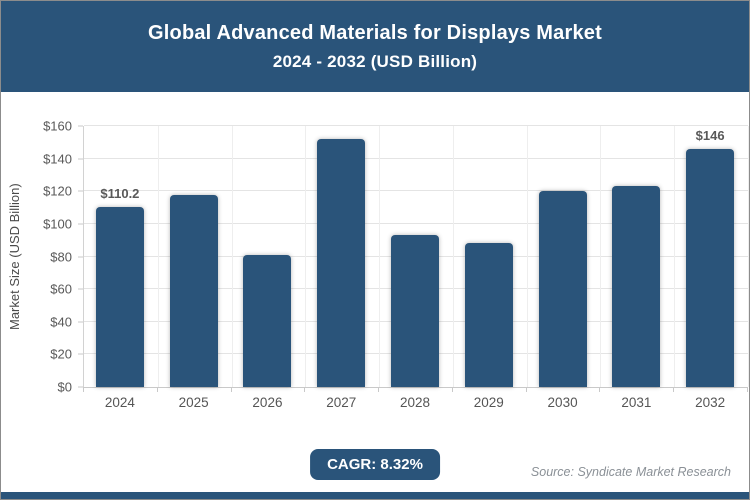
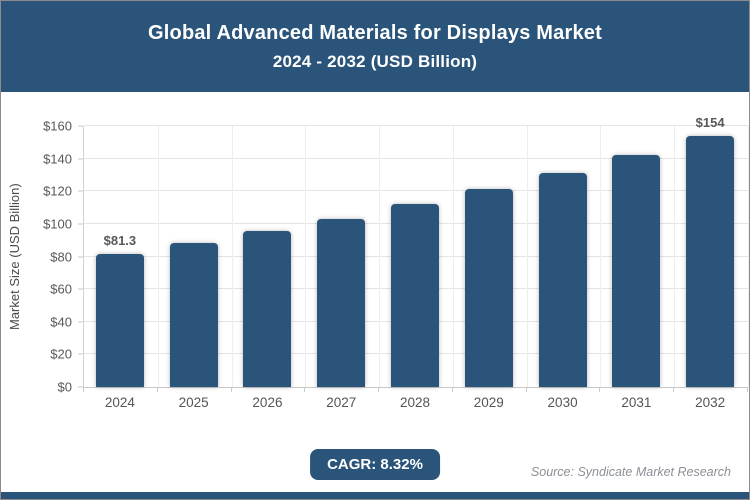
2024: $110.2 -> $81.3
2025: $118 -> $88
2026: $81 -> $95
2027: $152 -> $103
2028: $93 -> $112
2029: $88 -> $121
2030: $120 -> $131
2031: $123 -> $142
2032: $146 -> $154
